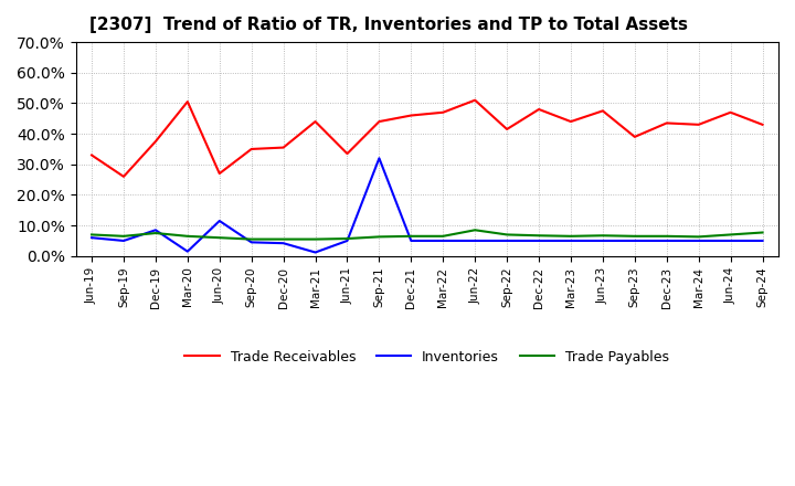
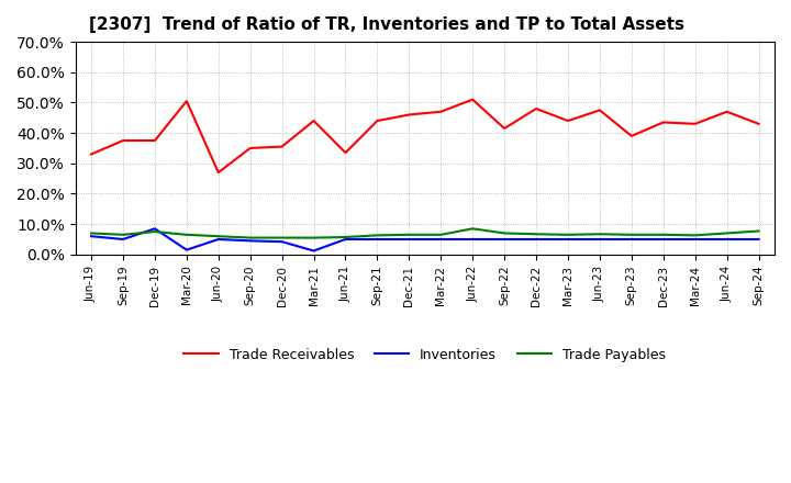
Trade Receivables/Sep-19: 26.0% -> 37.5%
Inventories/Jun-20: 11.5% -> 5.0%
Inventories/Sep-21: 32.0% -> 5.0%
